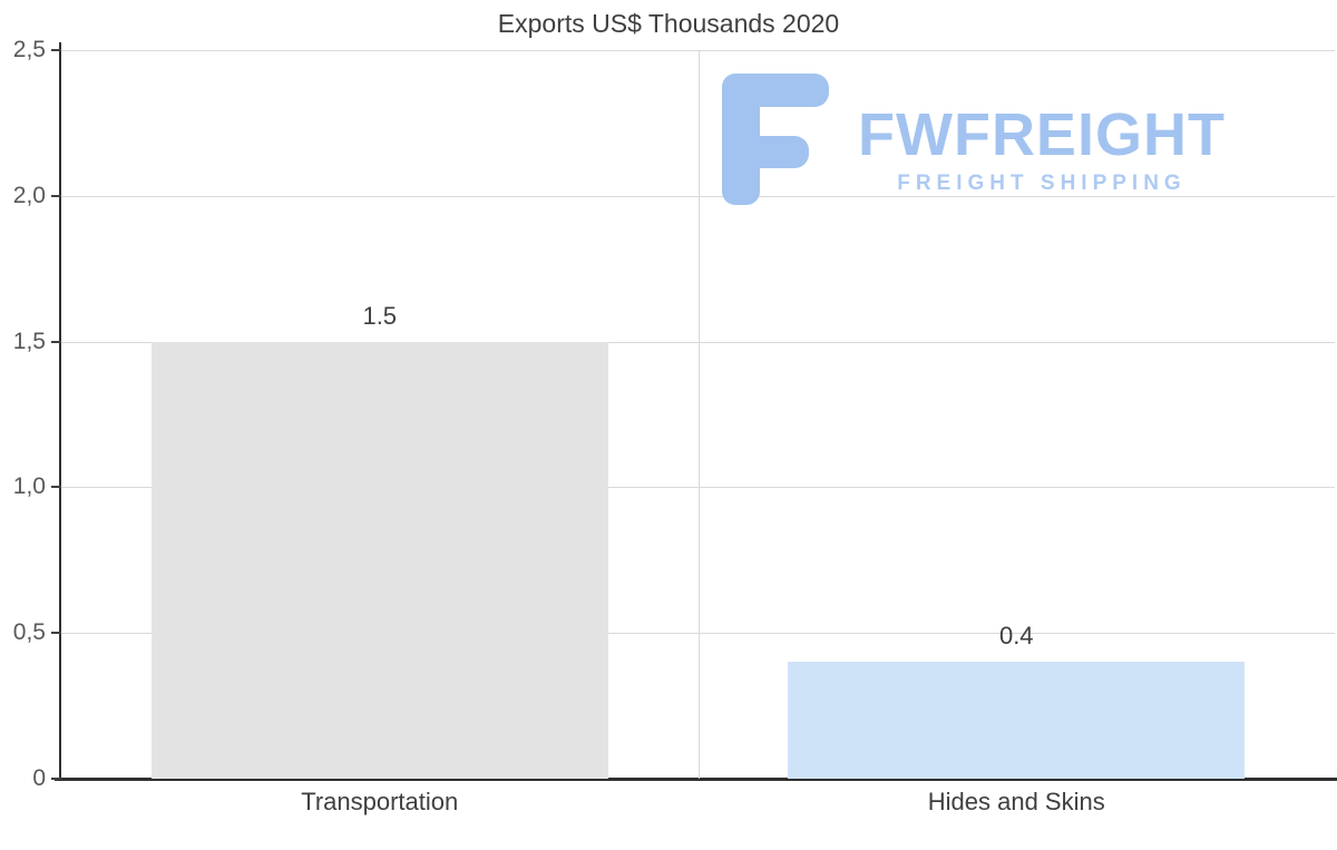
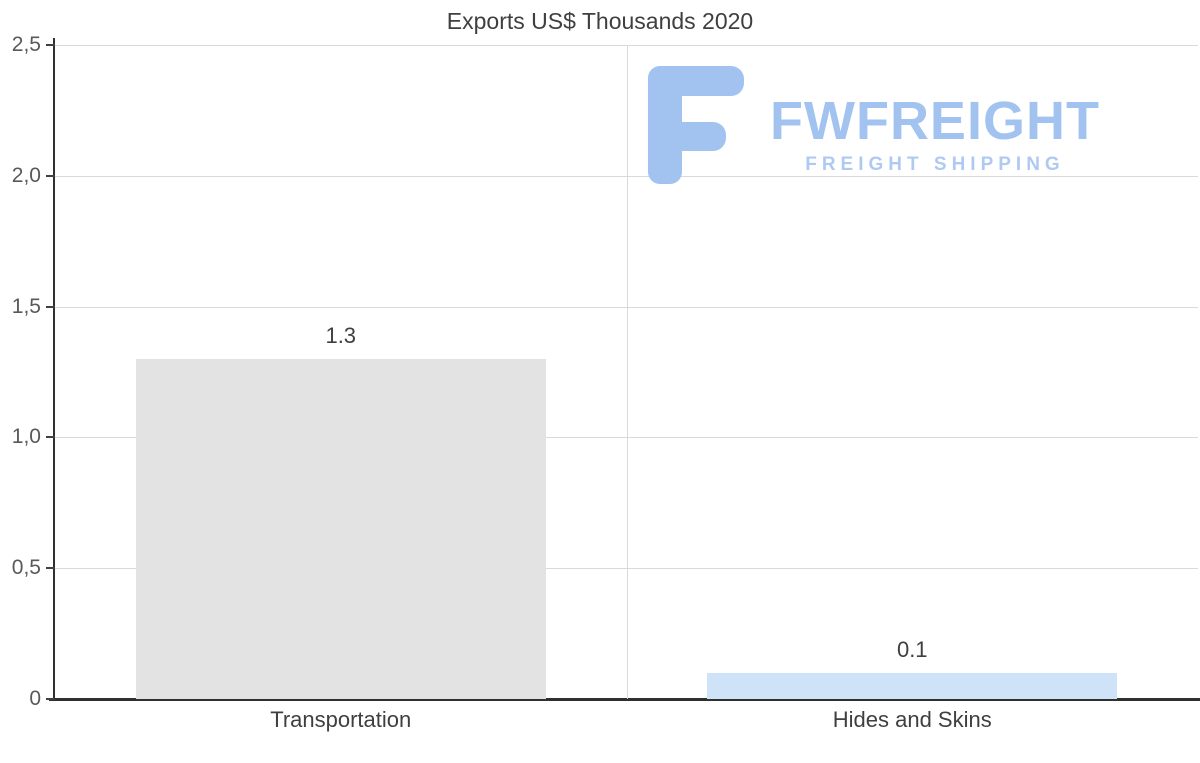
Transportation: 1.5 -> 1.3
Hides and Skins: 0.4 -> 0.1
